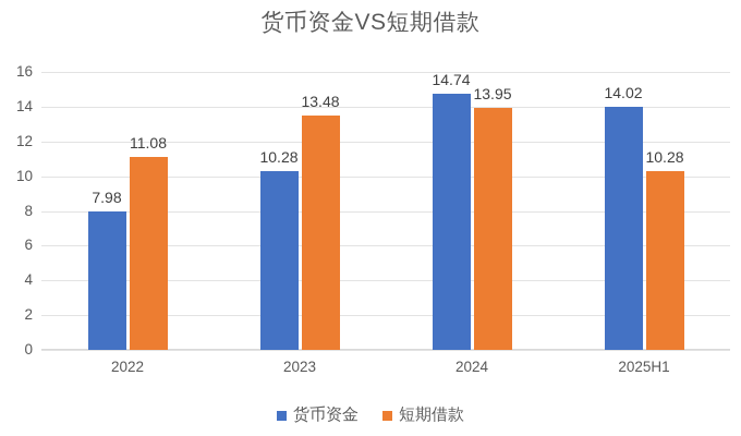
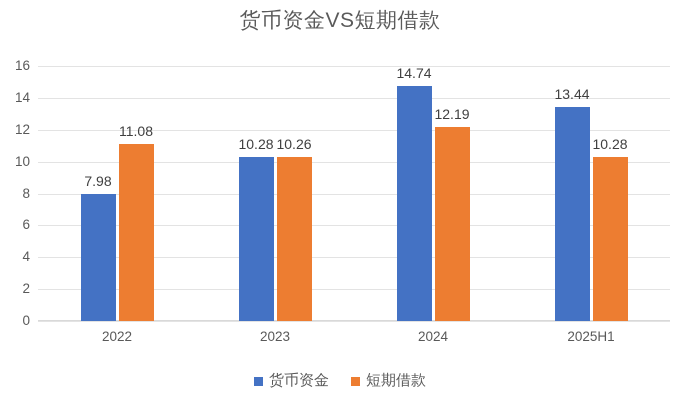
短期借款/2023: 13.48 -> 10.26
短期借款/2024: 13.95 -> 12.19
货币资金/2025H1: 14.02 -> 13.44
